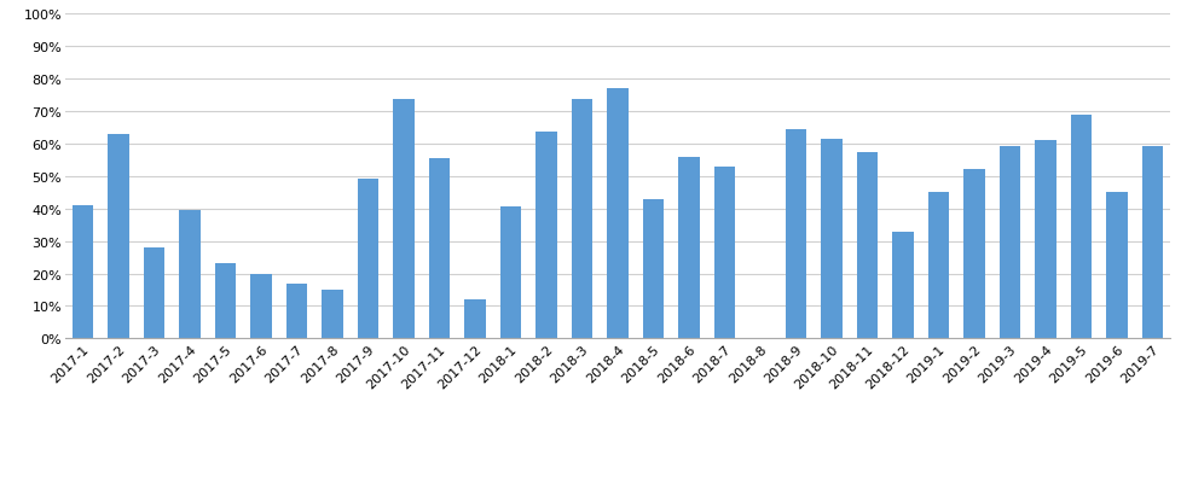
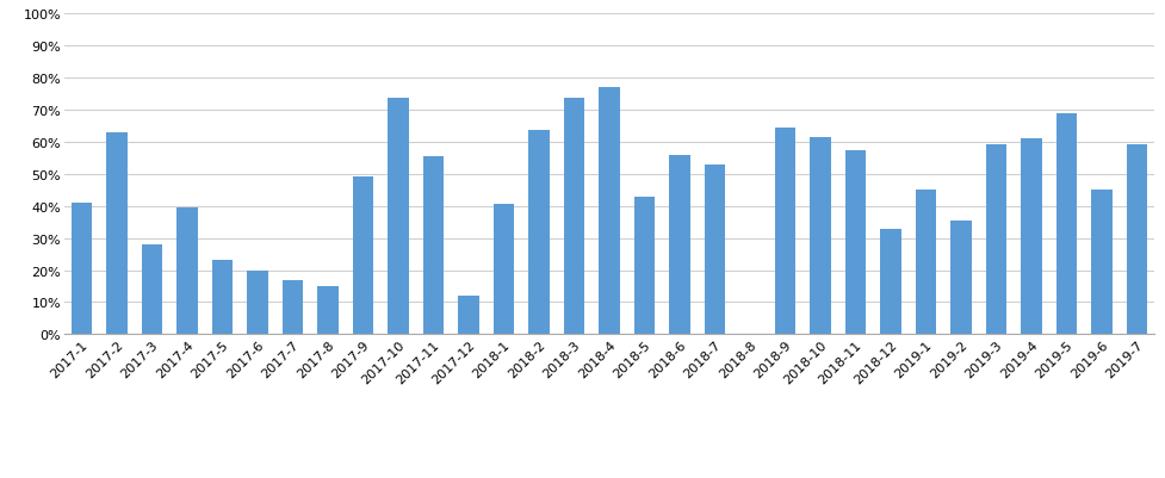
2019-2: 52.0% -> 35.5%
